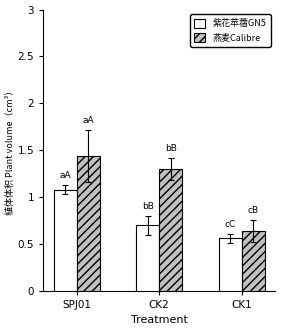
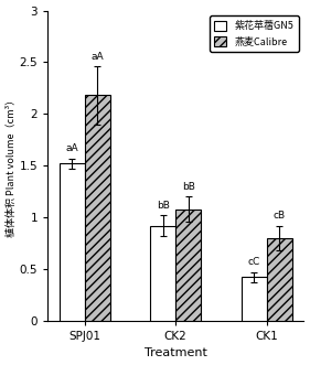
紫花苹蓿GN5/SPJ01: 1.08 -> 1.52
燕麦Calibre/SPJ01: 1.44 -> 2.18
紫花苹蓿GN5/CK2: 0.70 -> 0.92
燕麦Calibre/CK2: 1.30 -> 1.08
紫花苹蓿GN5/CK1: 0.56 -> 0.42
燕麦Calibre/CK1: 0.64 -> 0.80
